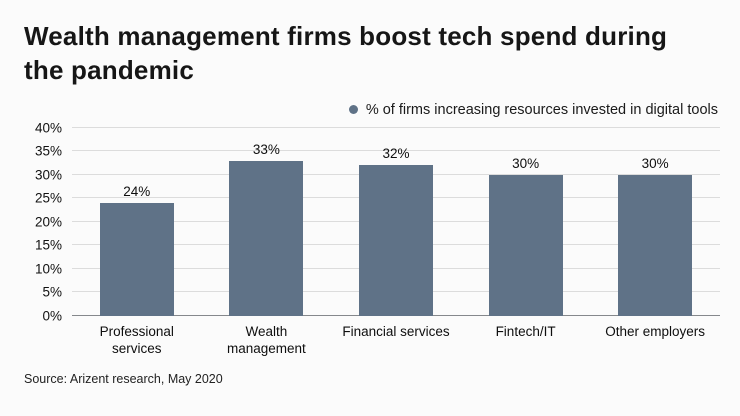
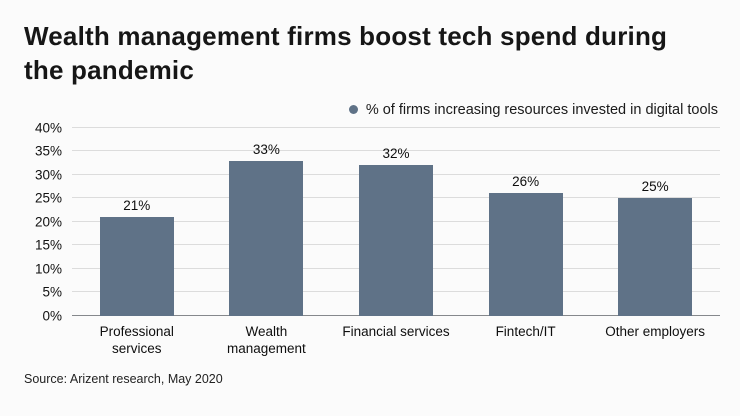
Professional services: 24% -> 21%
Fintech/IT: 30% -> 26%
Other employers: 30% -> 25%
